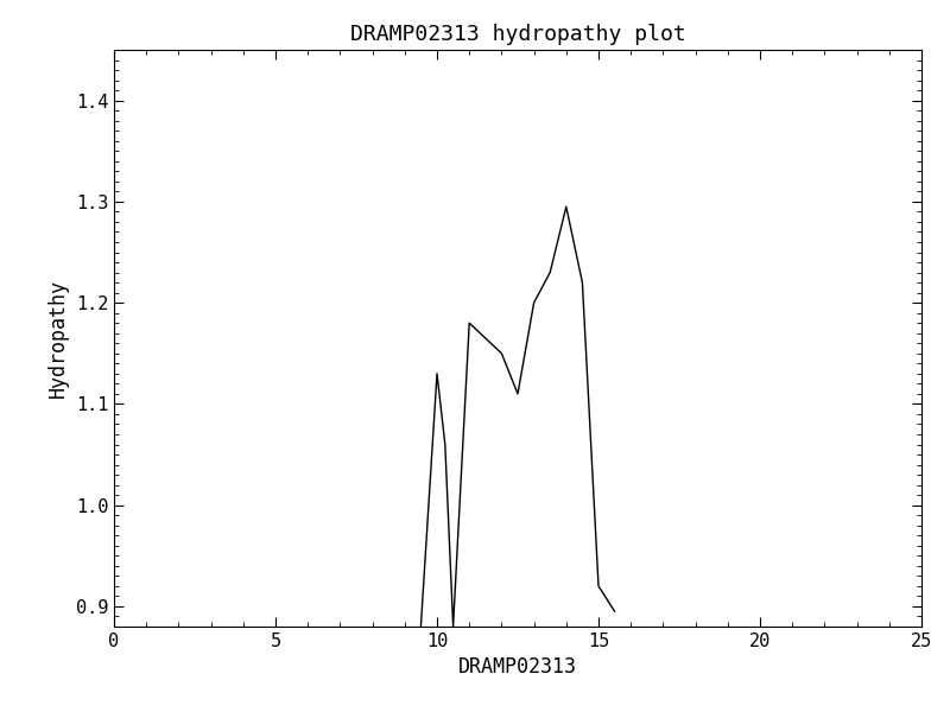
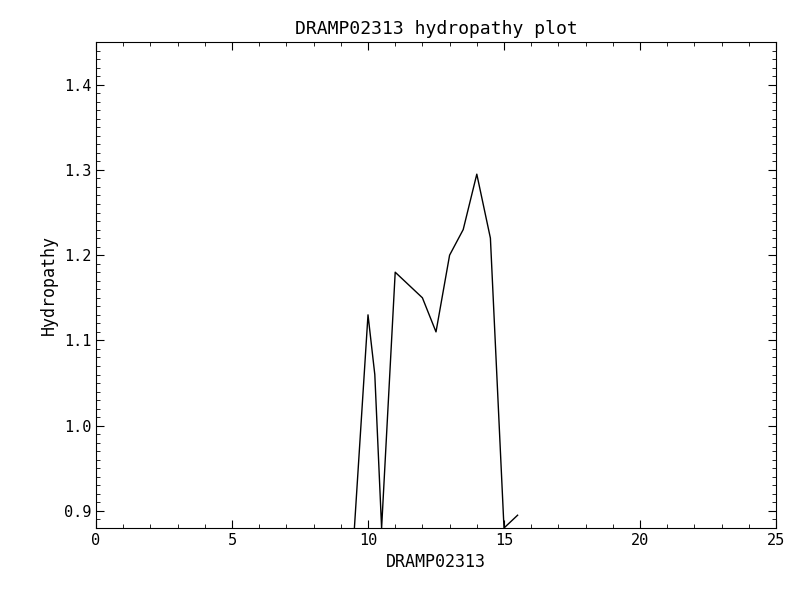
15: 0.920 -> 0.880
